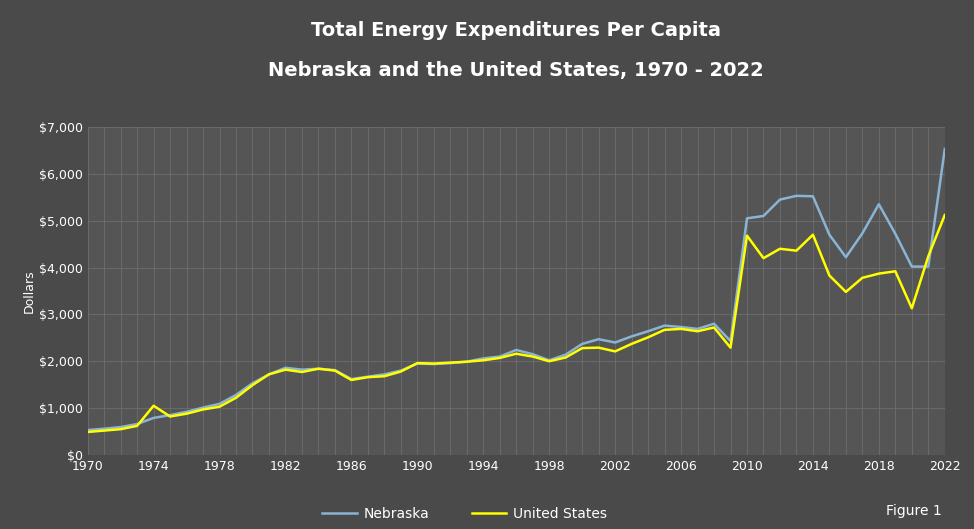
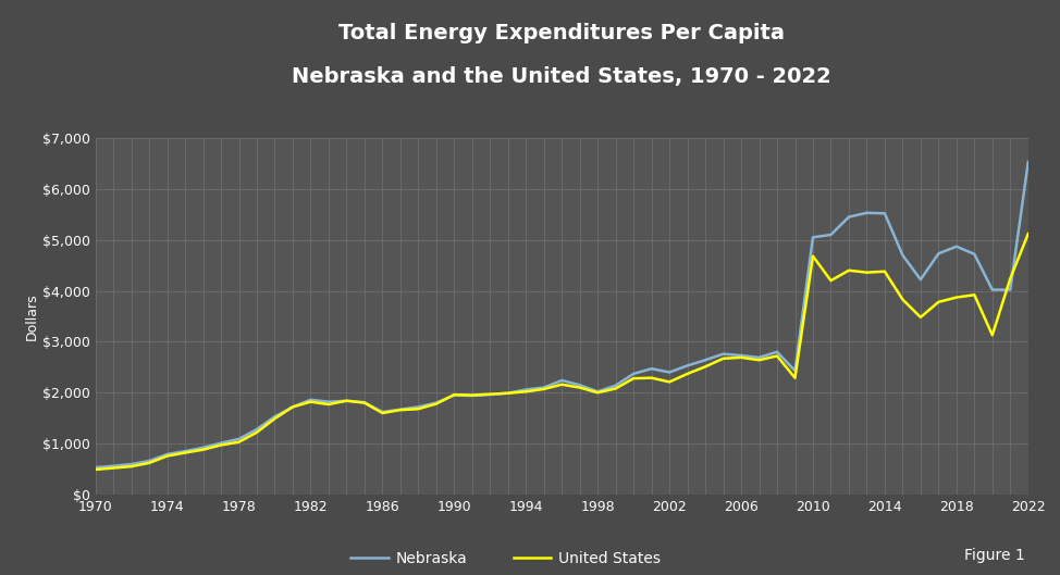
United States/1974: $1,050 -> $760
United States/2014: $4,700 -> $4,380
Nebraska/2018: $5,350 -> $4,870
